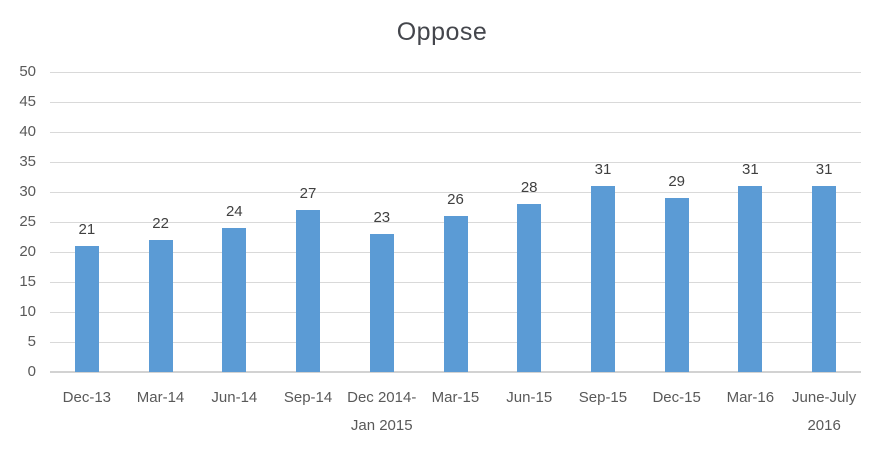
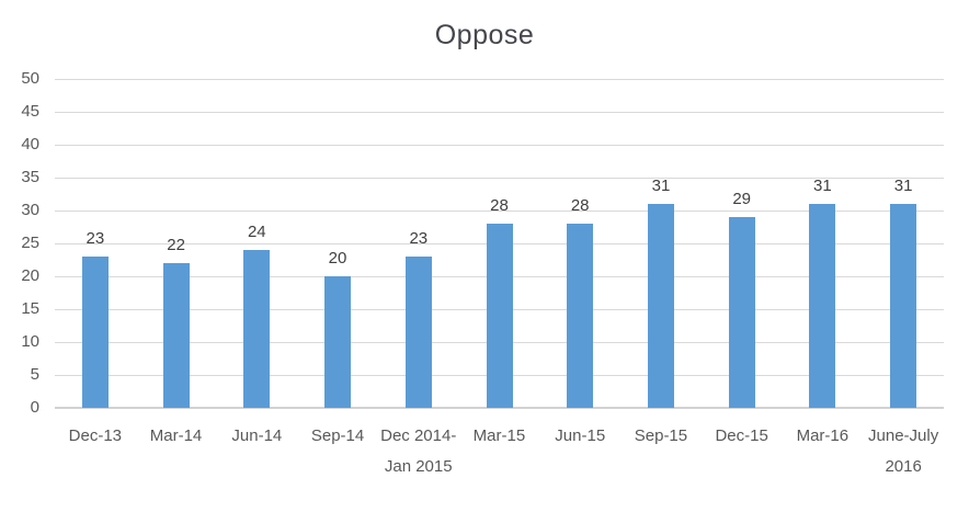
Dec-13: 21 -> 23
Sep-14: 27 -> 20
Mar-15: 26 -> 28
